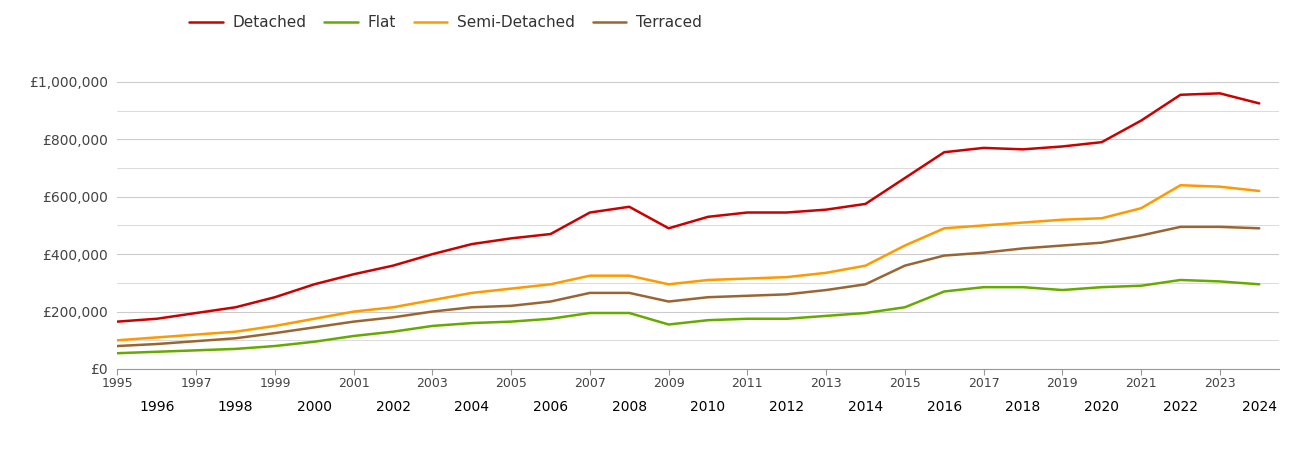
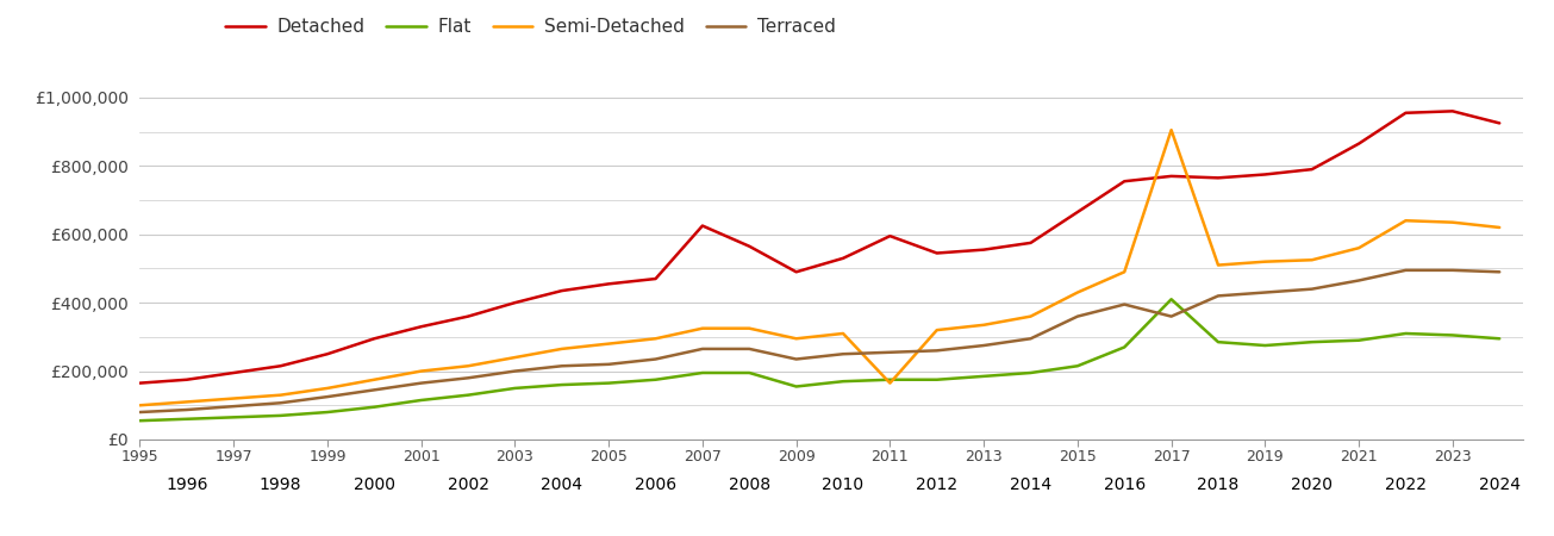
Detached/2007: £545,000 -> £625,000
Detached/2011: £545,000 -> £595,000
Semi-Detached/2011: £315,000 -> £165,000
Flat/2017: £285,000 -> £410,000
Semi-Detached/2017: £500,000 -> £905,000
Terraced/2017: £405,000 -> £360,000
